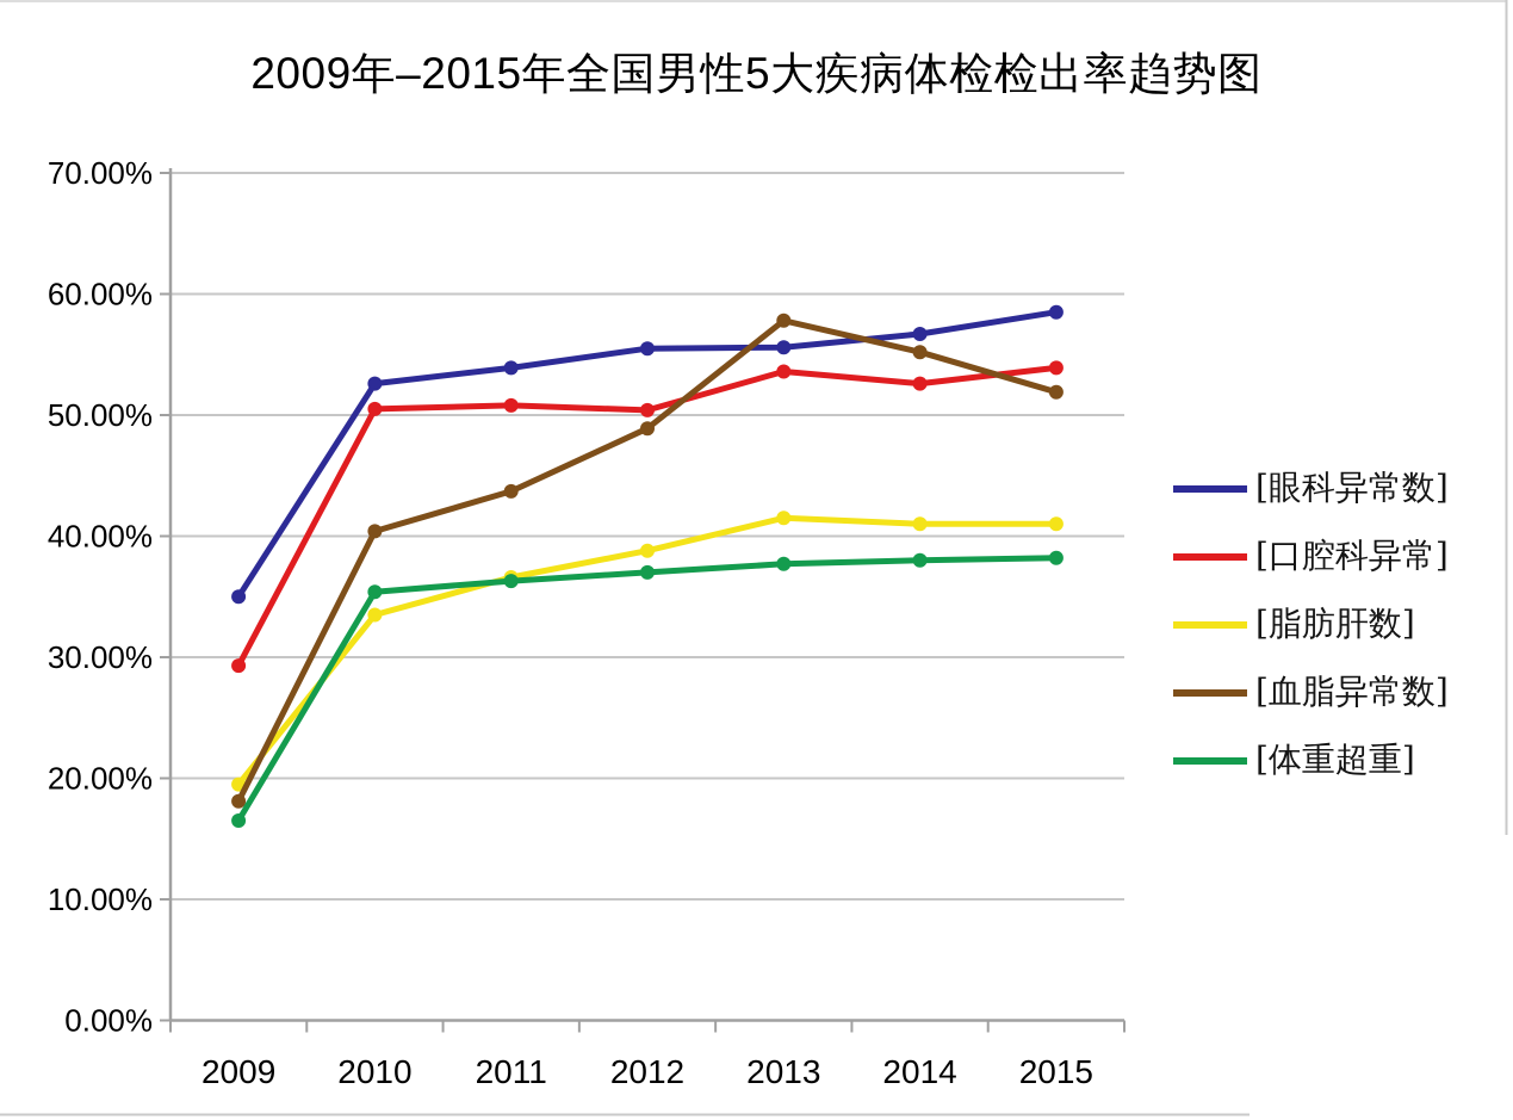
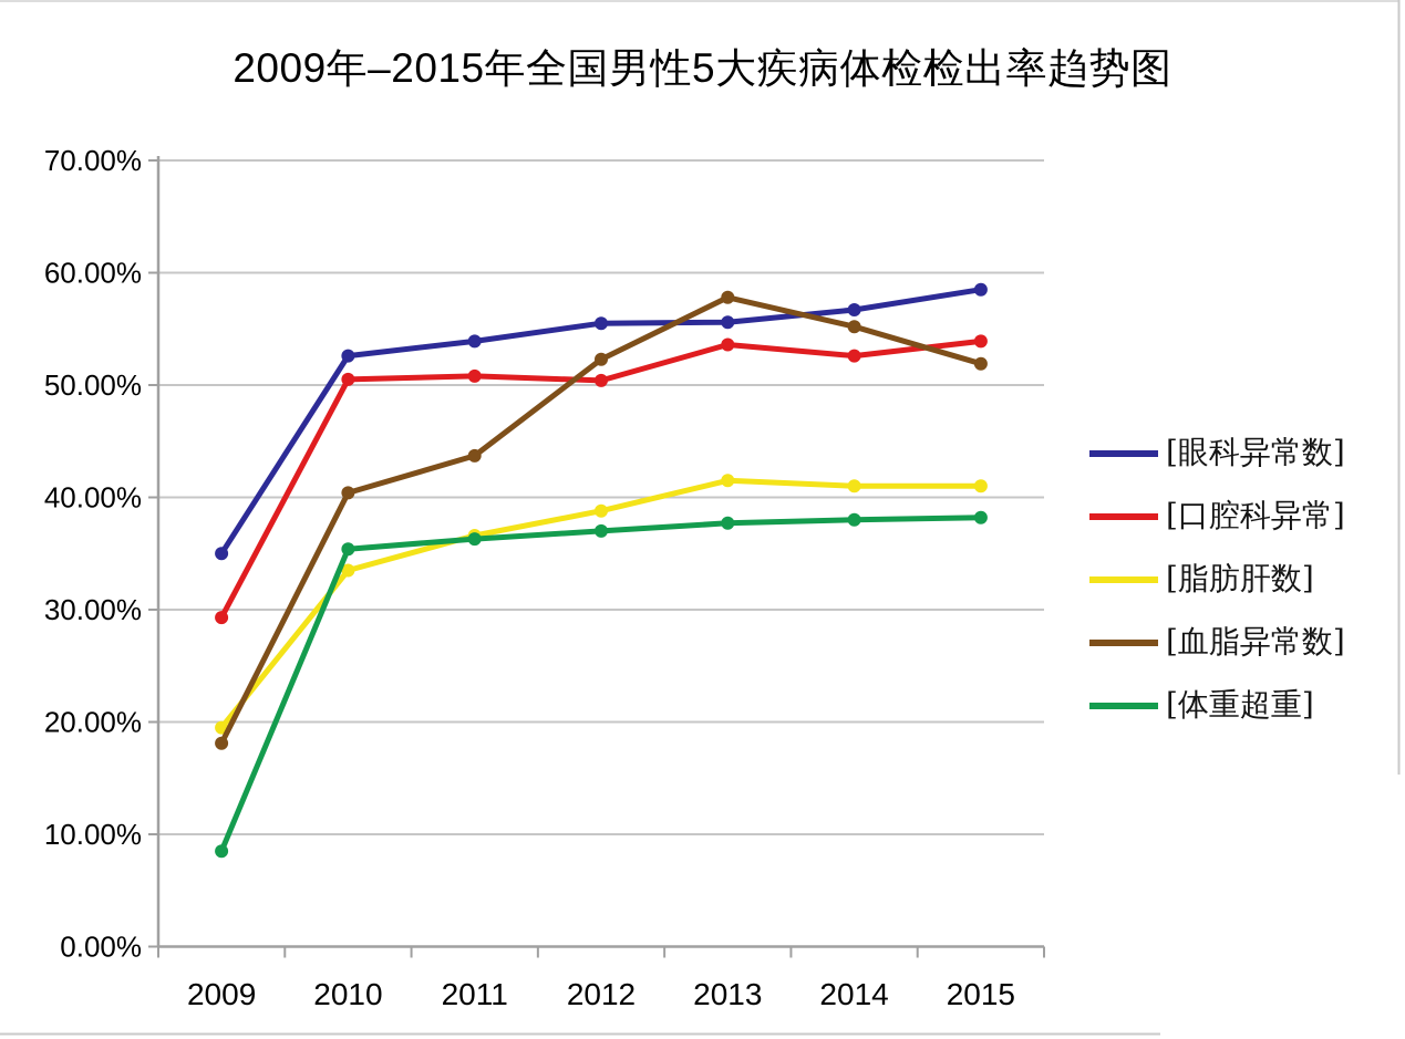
[体重超重]/2009: 16.5% -> 8.5%
[血脂异常数]/2012: 48.9% -> 52.3%
